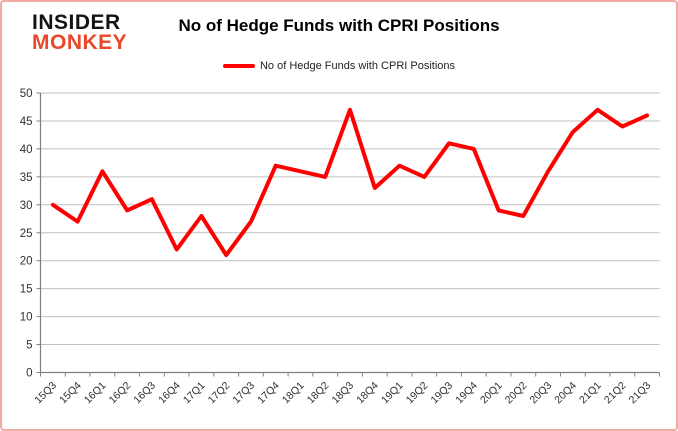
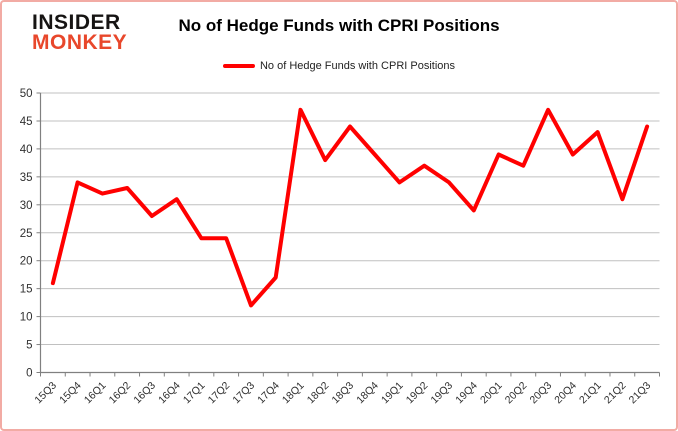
15Q3: 30 -> 16
15Q4: 27 -> 34
16Q1: 36 -> 32
16Q2: 29 -> 33
16Q3: 31 -> 28
16Q4: 22 -> 31
17Q1: 28 -> 24
17Q2: 21 -> 24
17Q3: 27 -> 12
17Q4: 37 -> 17
18Q1: 36 -> 47
18Q2: 35 -> 38
18Q3: 47 -> 44
18Q4: 33 -> 39
19Q1: 37 -> 34
19Q2: 35 -> 37
19Q3: 41 -> 34
19Q4: 40 -> 29
20Q1: 29 -> 39
20Q2: 28 -> 37
20Q3: 36 -> 47
20Q4: 43 -> 39
21Q1: 47 -> 43
21Q2: 44 -> 31
21Q3: 46 -> 44
